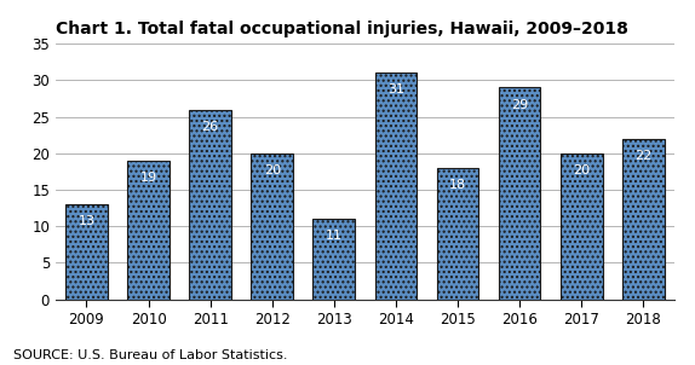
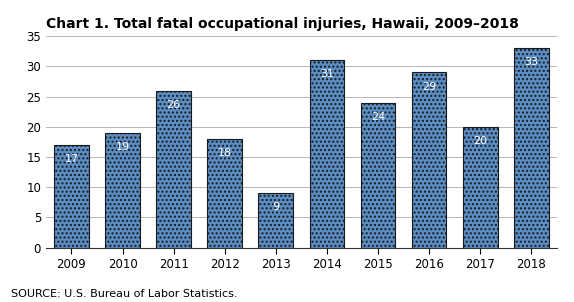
2009: 13 -> 17
2012: 20 -> 18
2013: 11 -> 9
2015: 18 -> 24
2018: 22 -> 33
